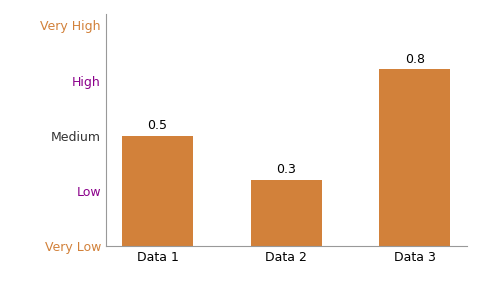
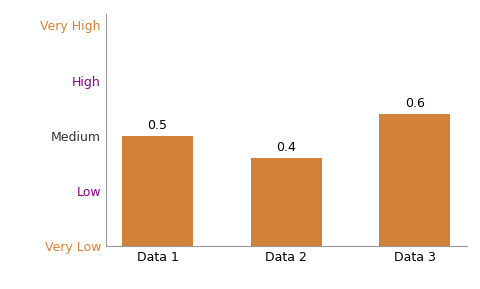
Data 2: 0.3 -> 0.4
Data 3: 0.8 -> 0.6
